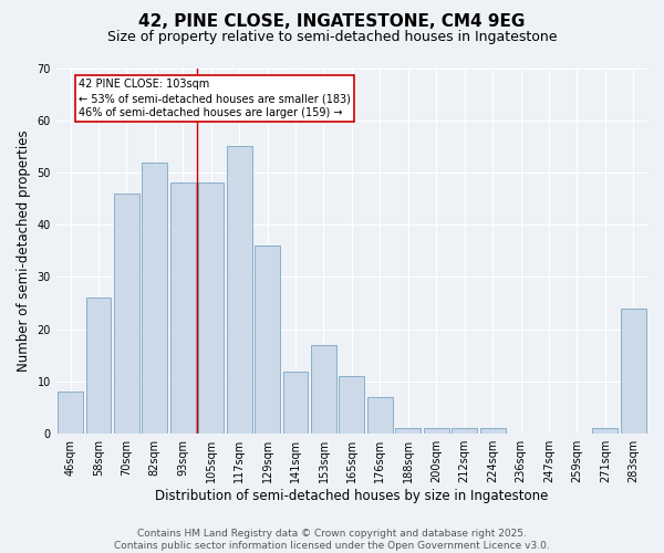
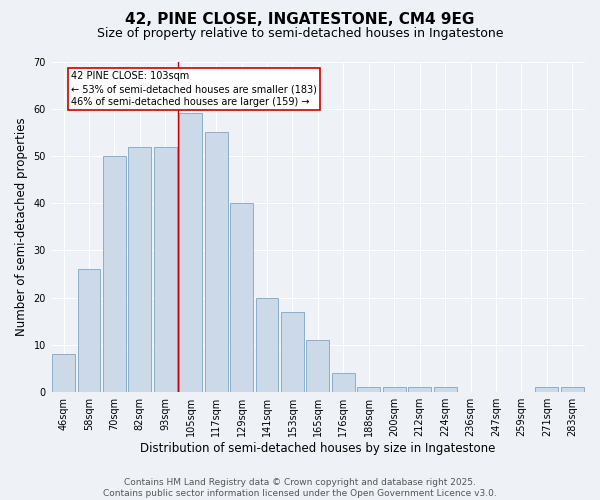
70sqm: 46 -> 50
93sqm: 48 -> 52
105sqm: 48 -> 59
129sqm: 36 -> 40
141sqm: 12 -> 20
176sqm: 7 -> 4
283sqm: 24 -> 1
